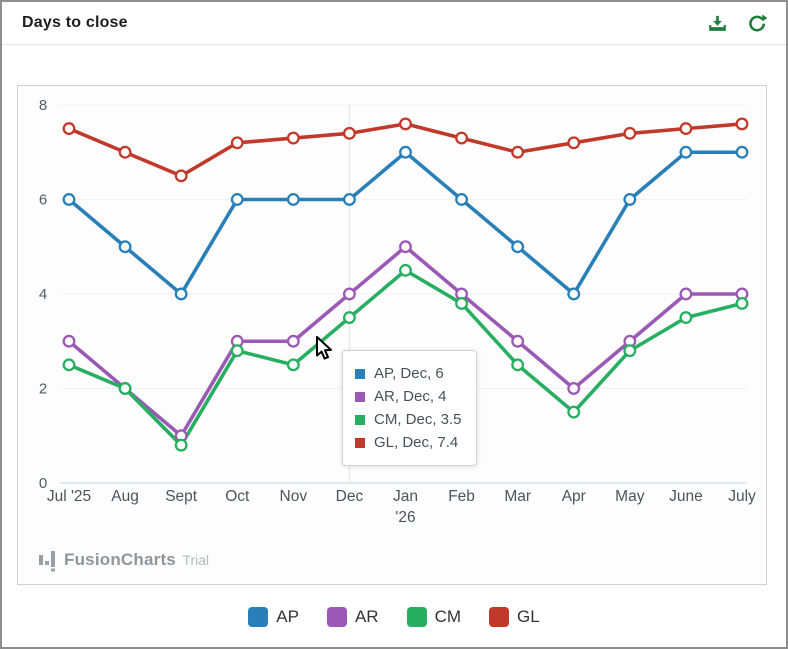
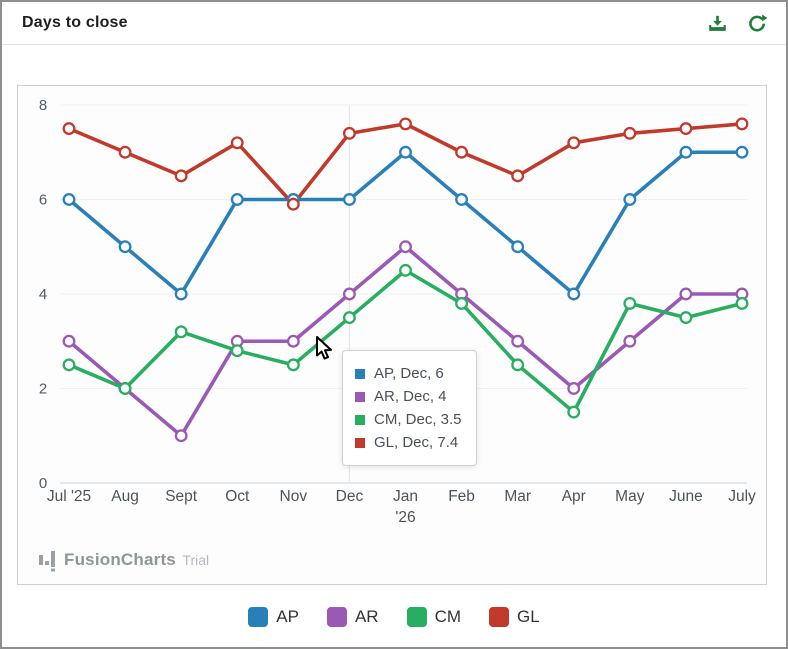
CM/Sept: 0.8 -> 3.2
GL/Nov: 7.3 -> 5.9
GL/Feb: 7.3 -> 7.0
GL/Mar: 7.0 -> 6.5
CM/May: 2.8 -> 3.8
